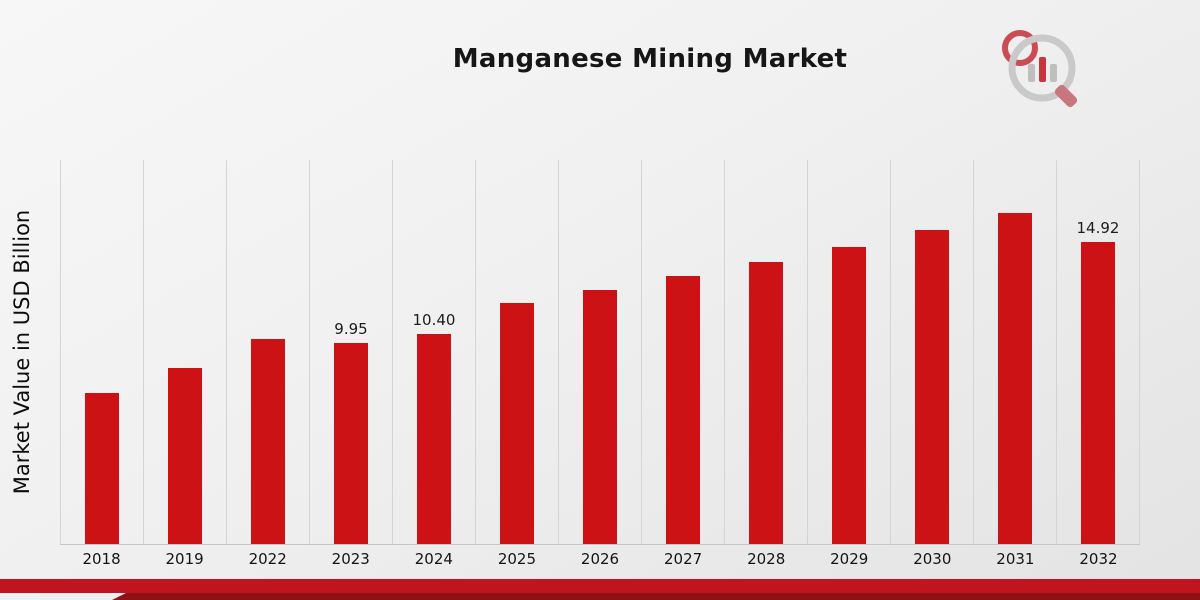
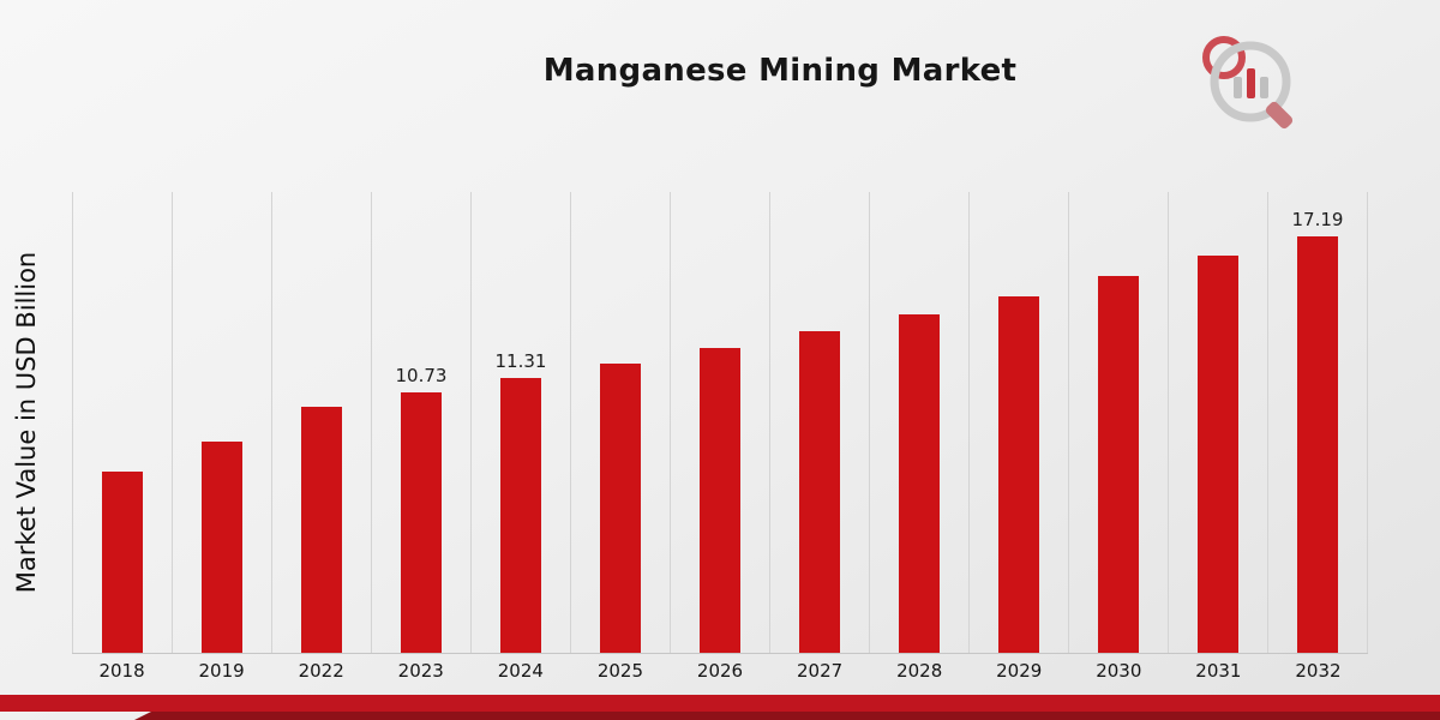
2023: 9.95 -> 10.73
2024: 10.40 -> 11.31
2032: 14.92 -> 17.19
